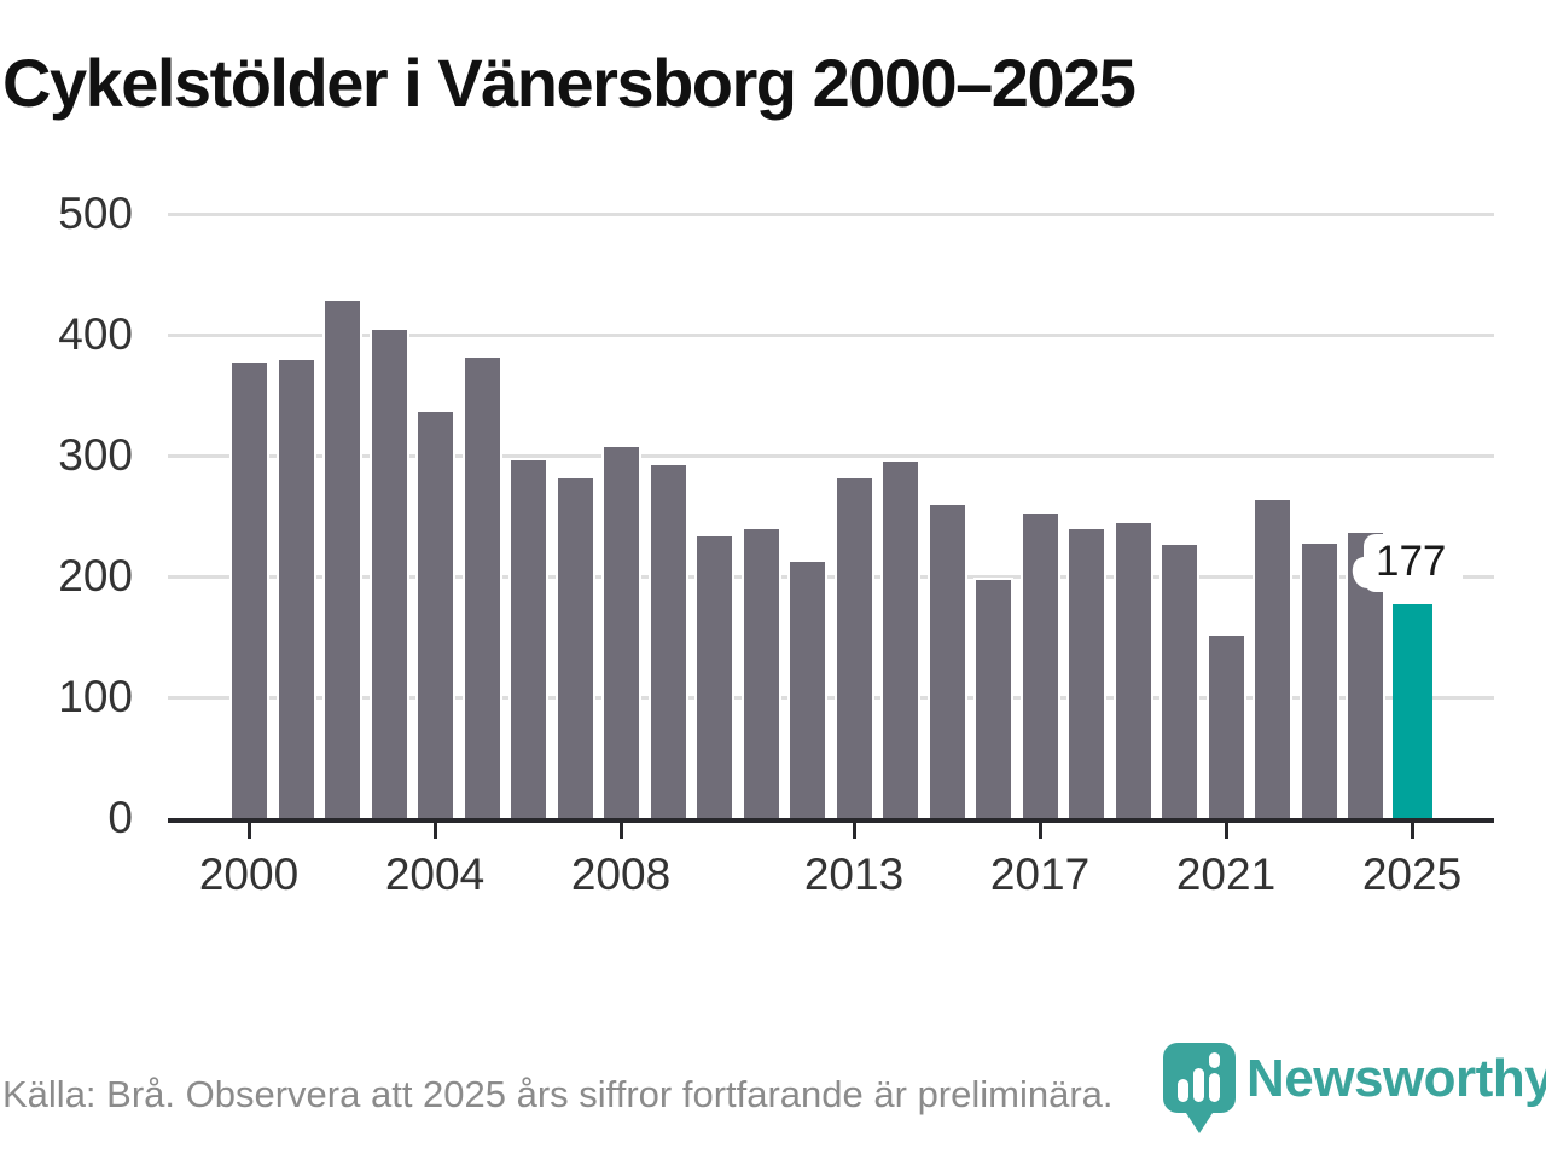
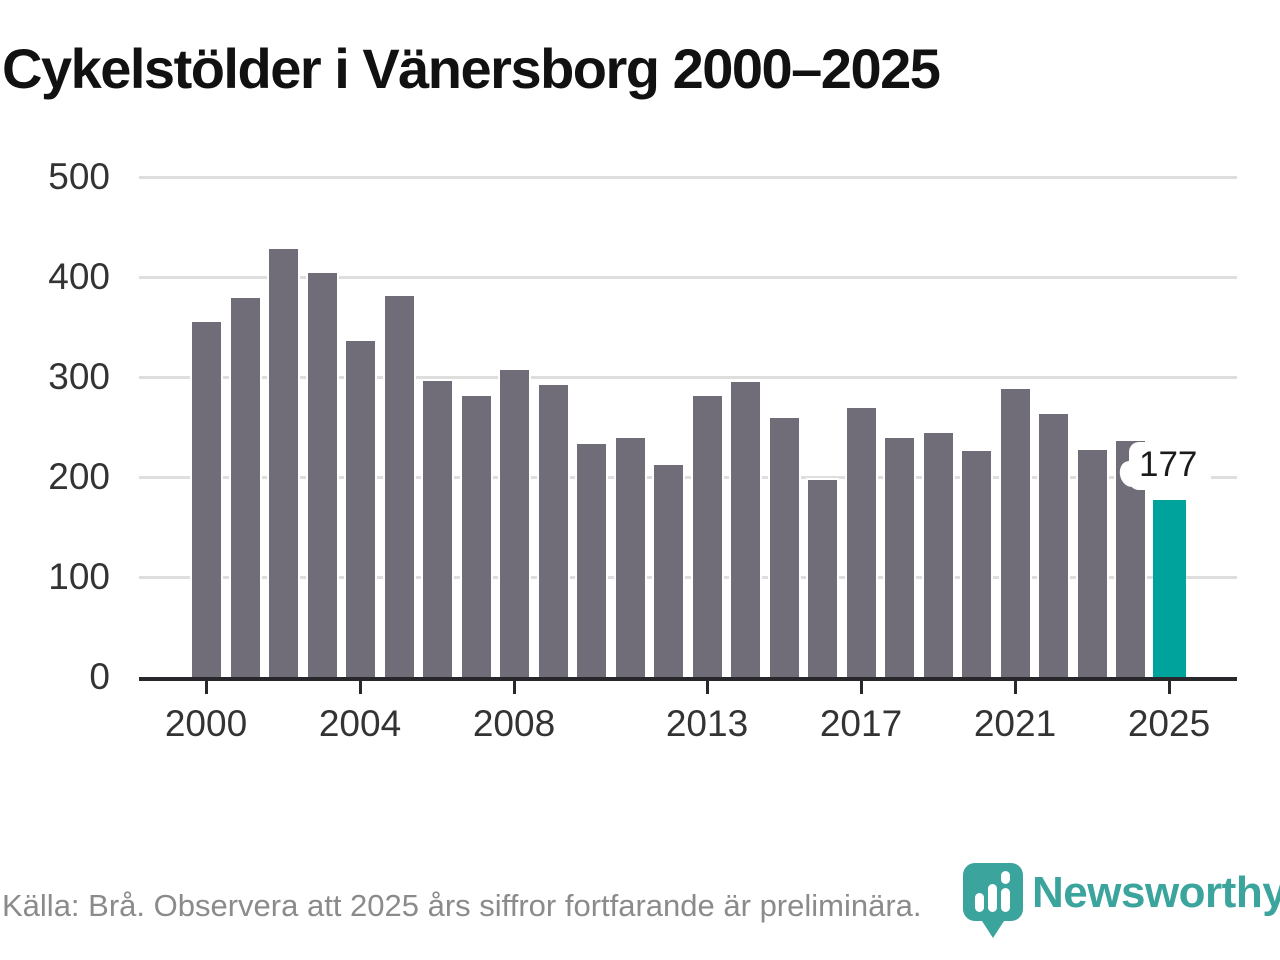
2000: 379 -> 357
2017: 254 -> 271
2021: 153 -> 290
